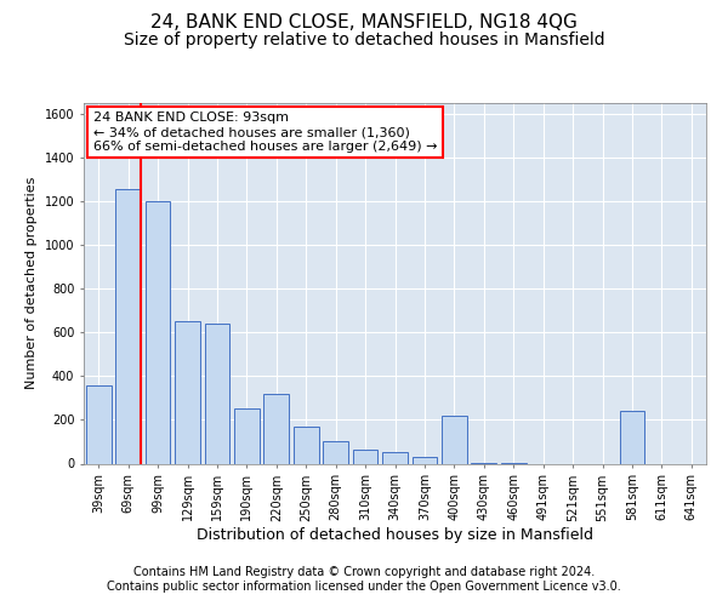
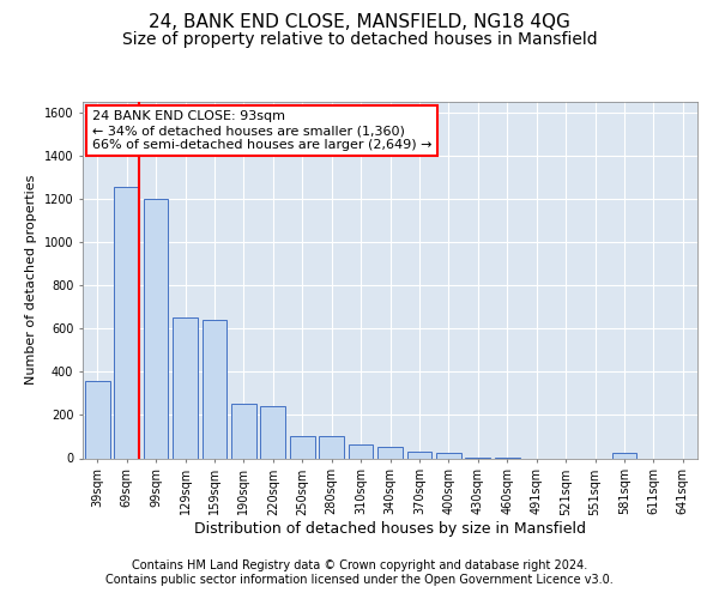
220sqm: 320 -> 240
250sqm: 170 -> 100
400sqm: 220 -> 20
581sqm: 240 -> 20
